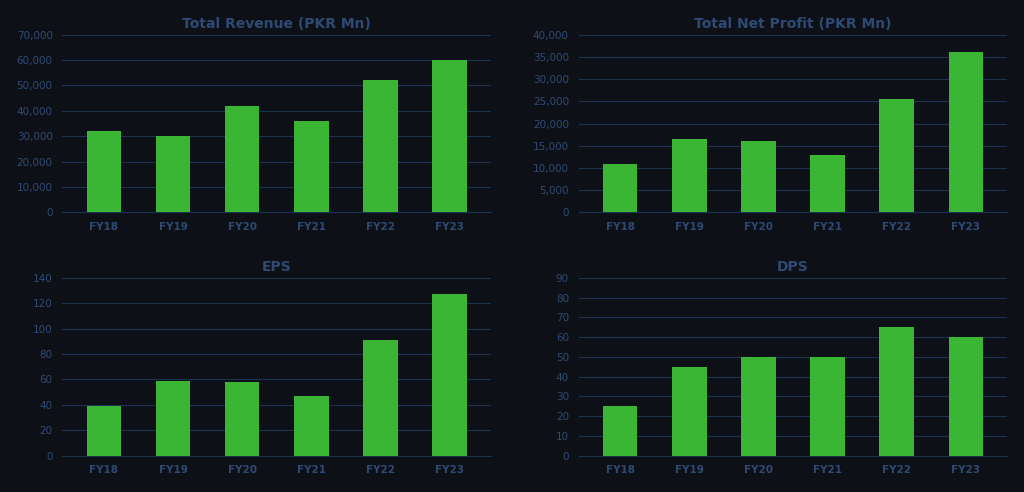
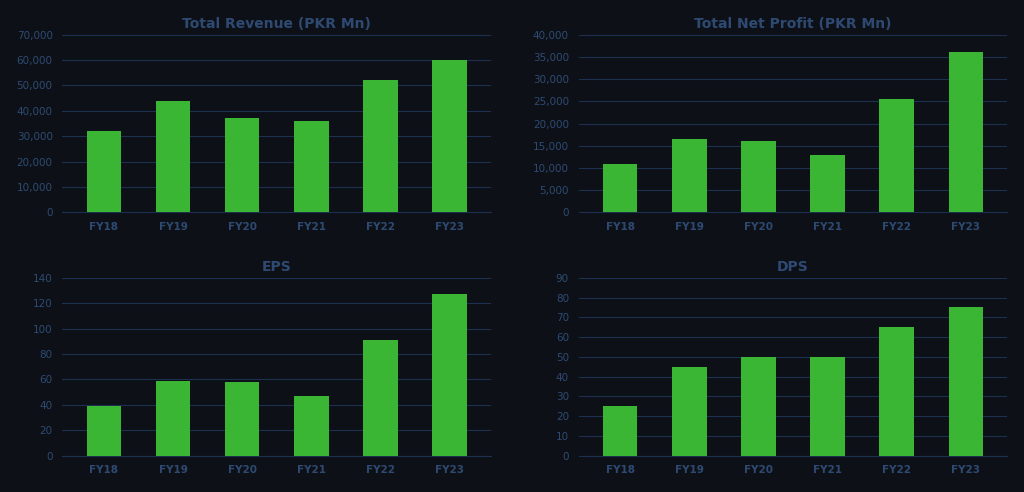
Total Revenue (PKR Mn)/FY19: 30,000 -> 44,000
Total Revenue (PKR Mn)/FY20: 42,000 -> 37,000
DPS/FY23: 60 -> 75
